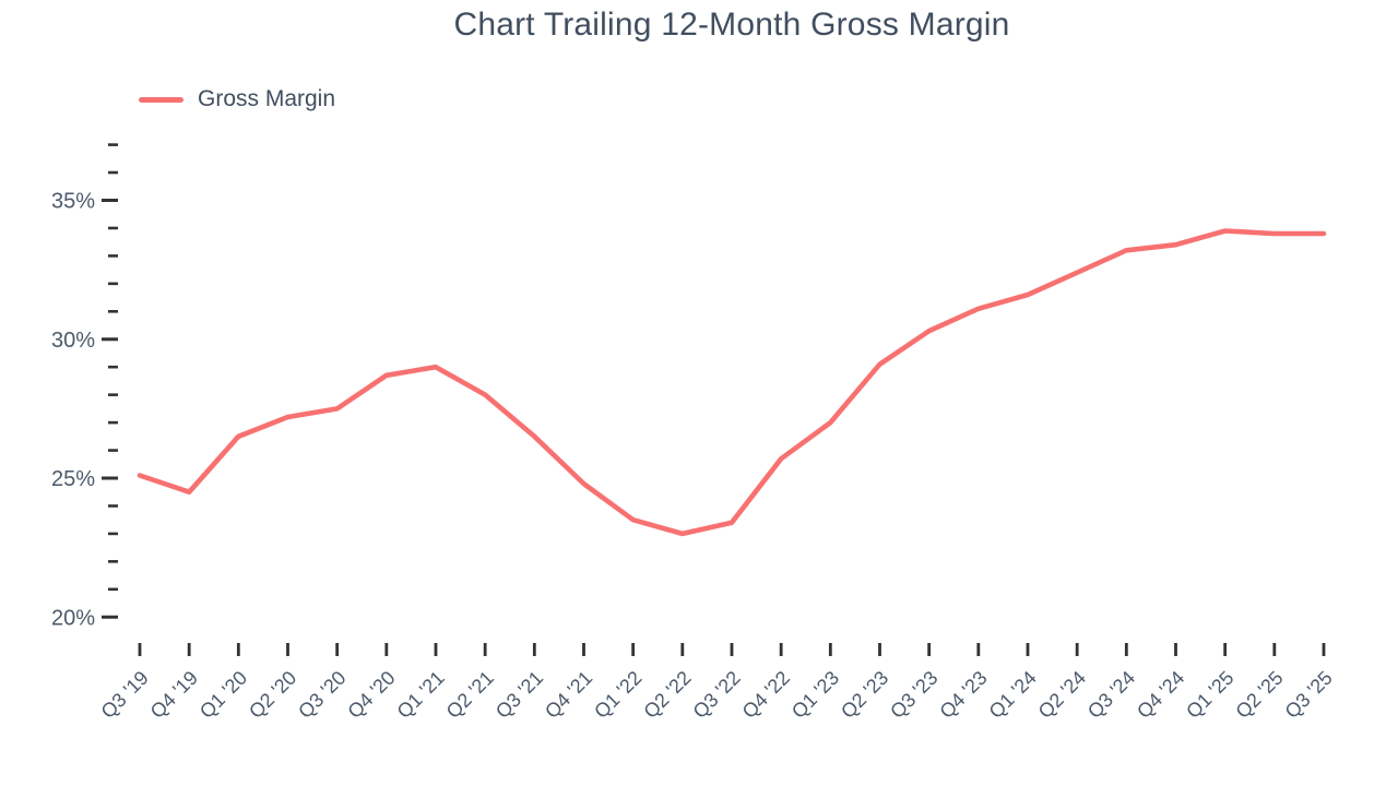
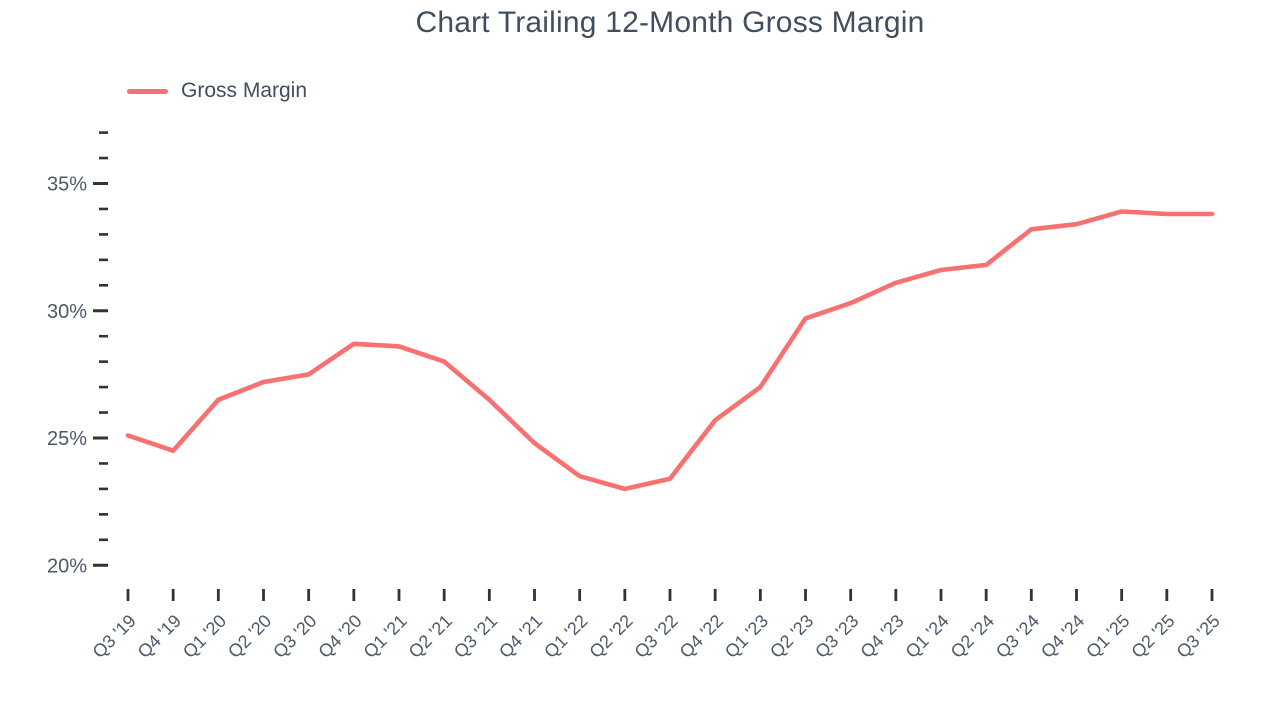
Q1 '21: 29.0% -> 28.6%
Q2 '23: 29.1% -> 29.7%
Q2 '24: 32.4% -> 31.8%
